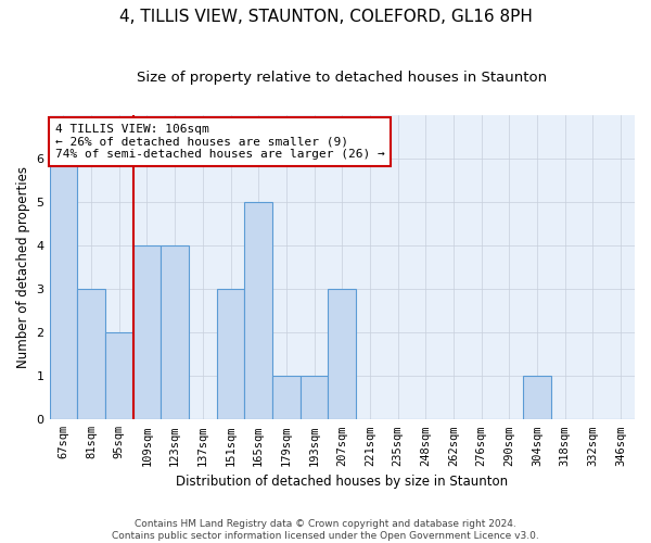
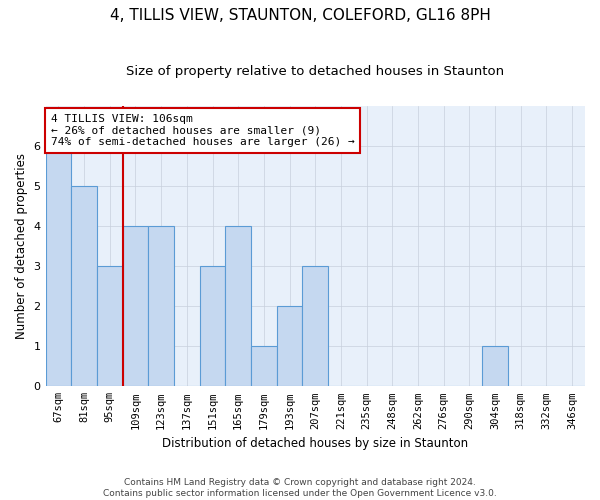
81sqm: 3 -> 5
95sqm: 2 -> 3
165sqm: 5 -> 4
193sqm: 1 -> 2
